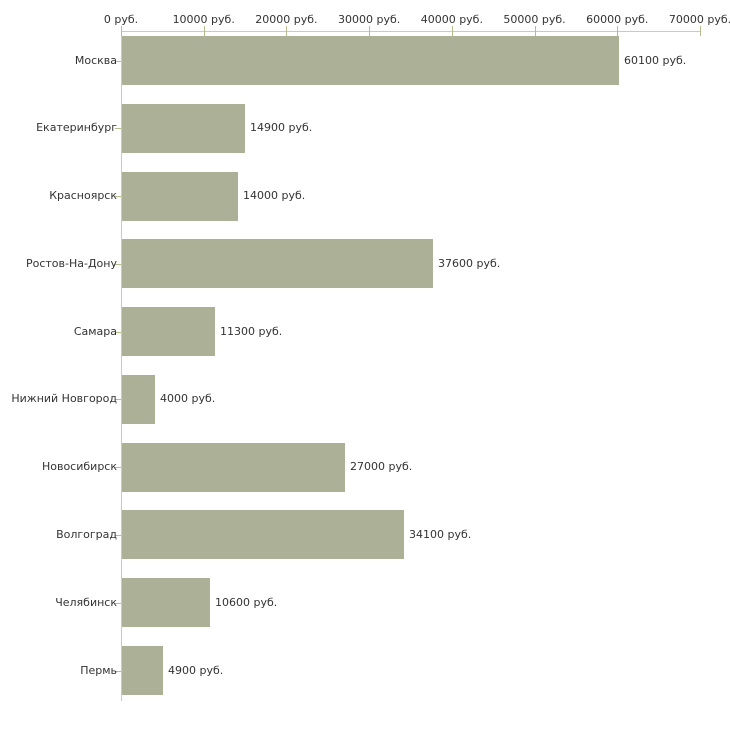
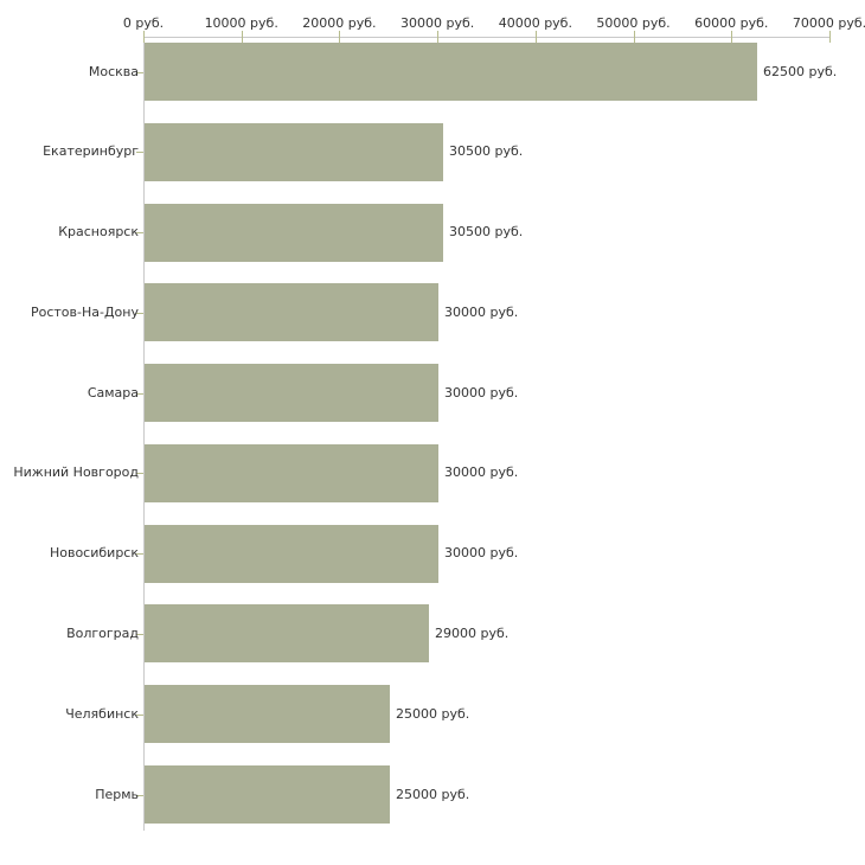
Москва: 60100 -> 62500
Екатеринбург: 14900 -> 30500
Красноярск: 14000 -> 30500
Ростов-На-Дону: 37600 -> 30000
Самара: 11300 -> 30000
Нижний Новгород: 4000 -> 30000
Новосибирск: 27000 -> 30000
Волгоград: 34100 -> 29000
Челябинск: 10600 -> 25000
Пермь: 4900 -> 25000
